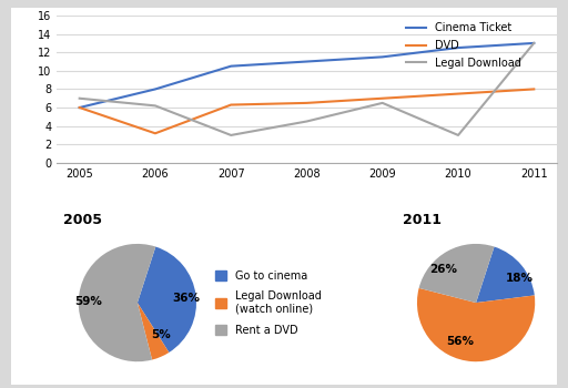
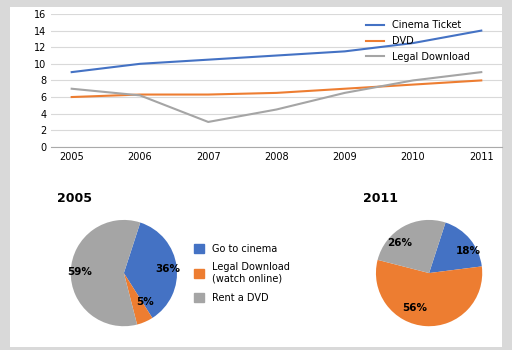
Cinema Ticket/2005: 6.0 -> 9.0
Cinema Ticket/2006: 8.0 -> 10.0
DVD/2006: 3.2 -> 6.3
Legal Download/2010: 3.0 -> 8.0
Cinema Ticket/2011: 13.0 -> 14.0
Legal Download/2011: 13.0 -> 9.0
